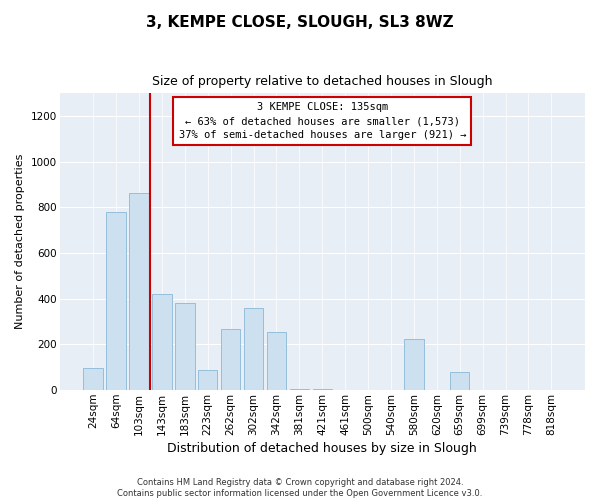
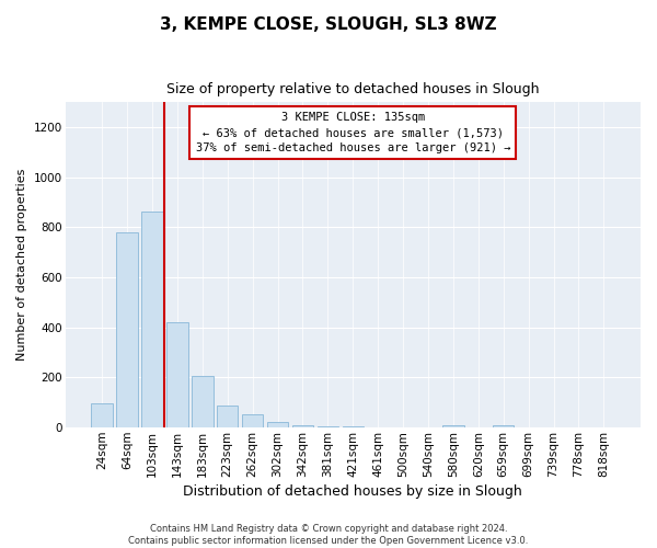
183sqm: 380 -> 205
262sqm: 270 -> 55
302sqm: 360 -> 22
342sqm: 255 -> 8
580sqm: 225 -> 10
659sqm: 80 -> 10
